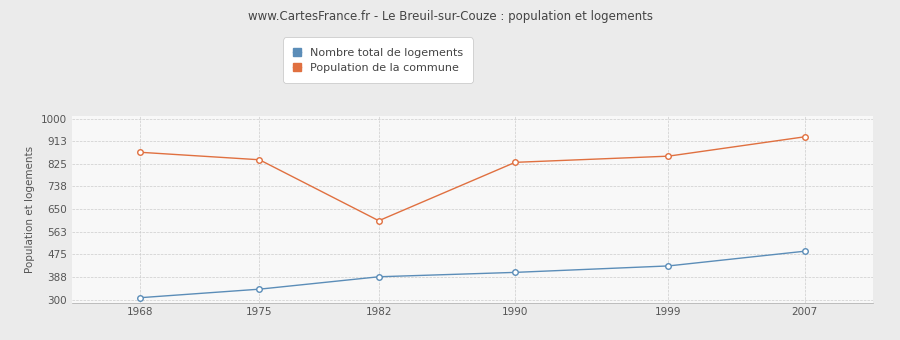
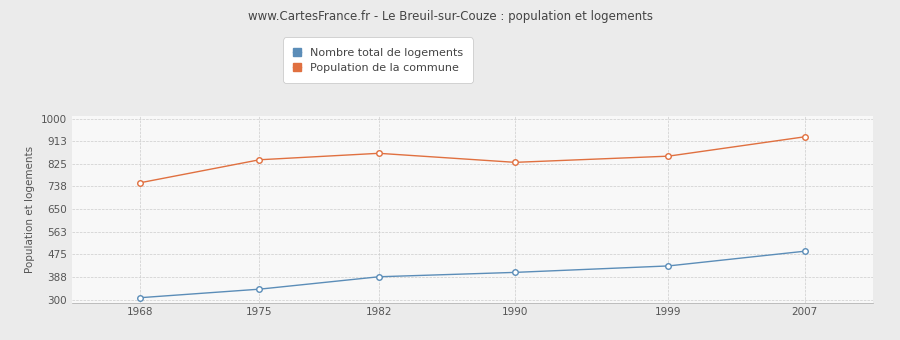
Population de la commune/1968: 870 -> 752
Population de la commune/1982: 605 -> 866
